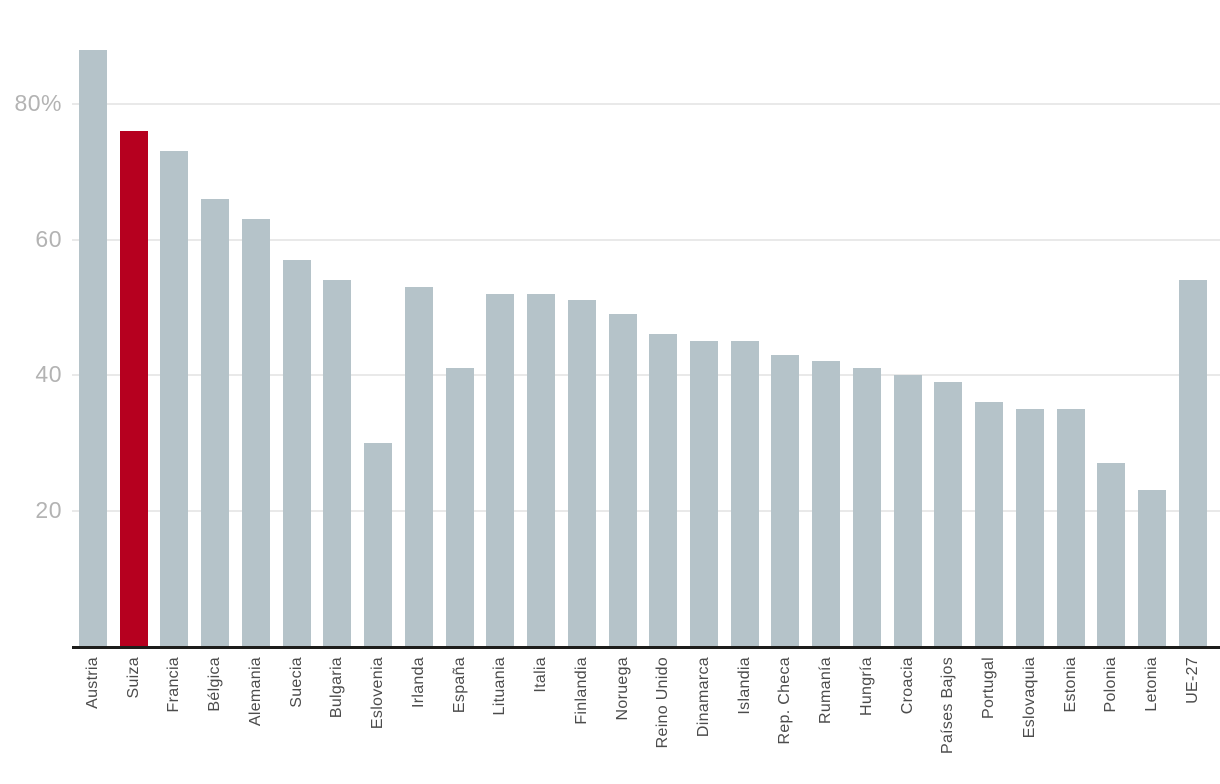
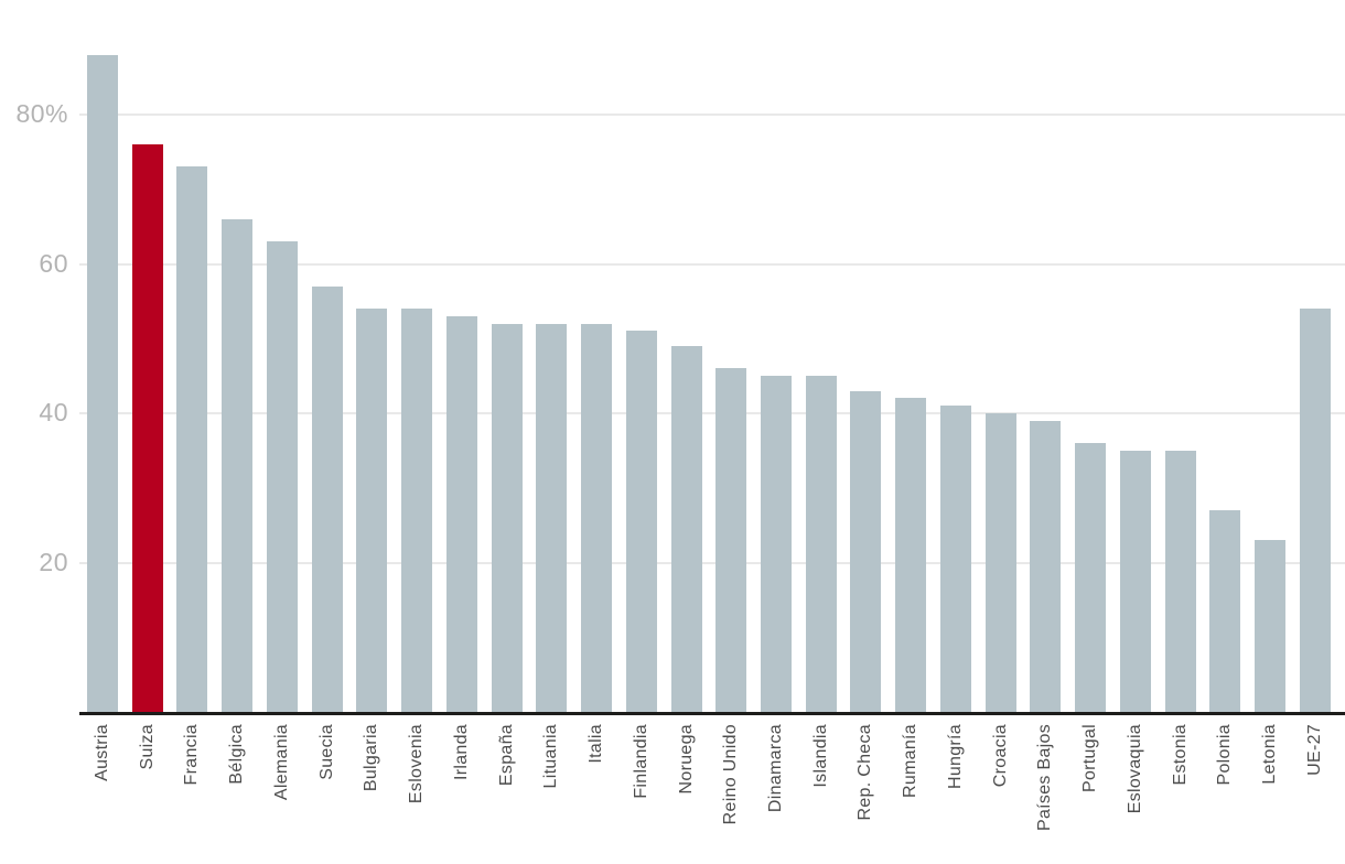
Eslovenia: 30% -> 54%
España: 41% -> 52%
